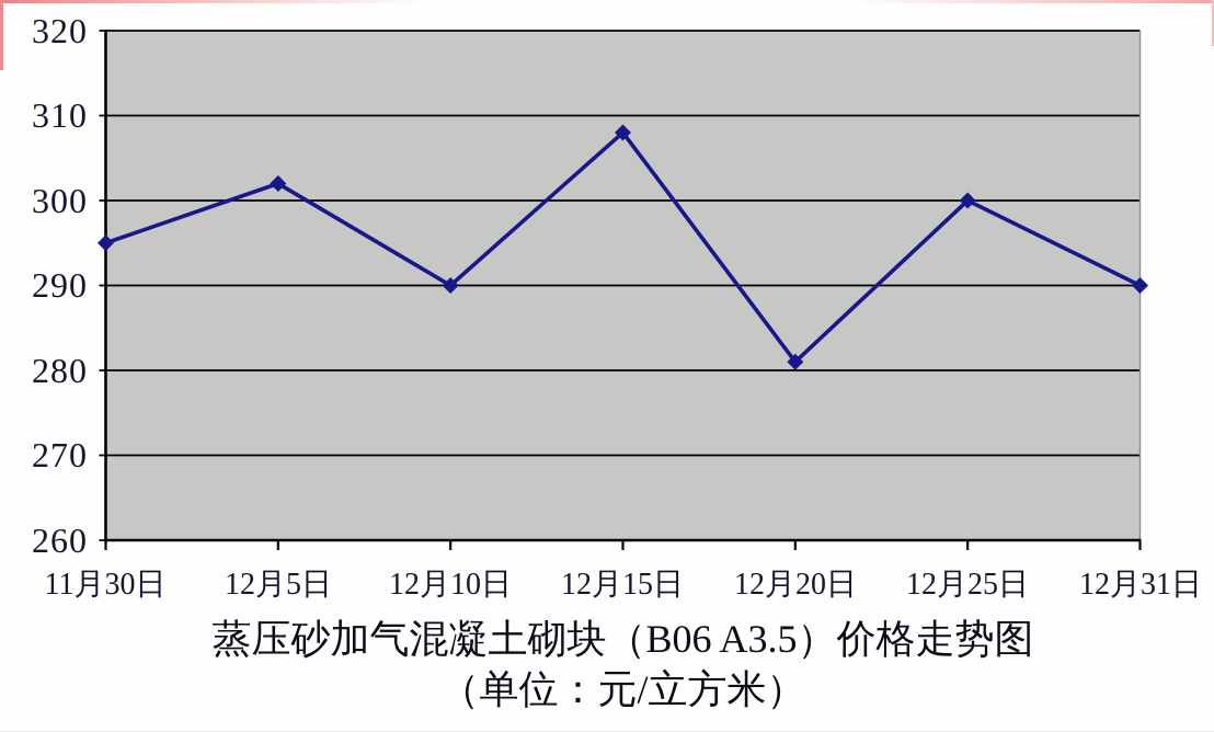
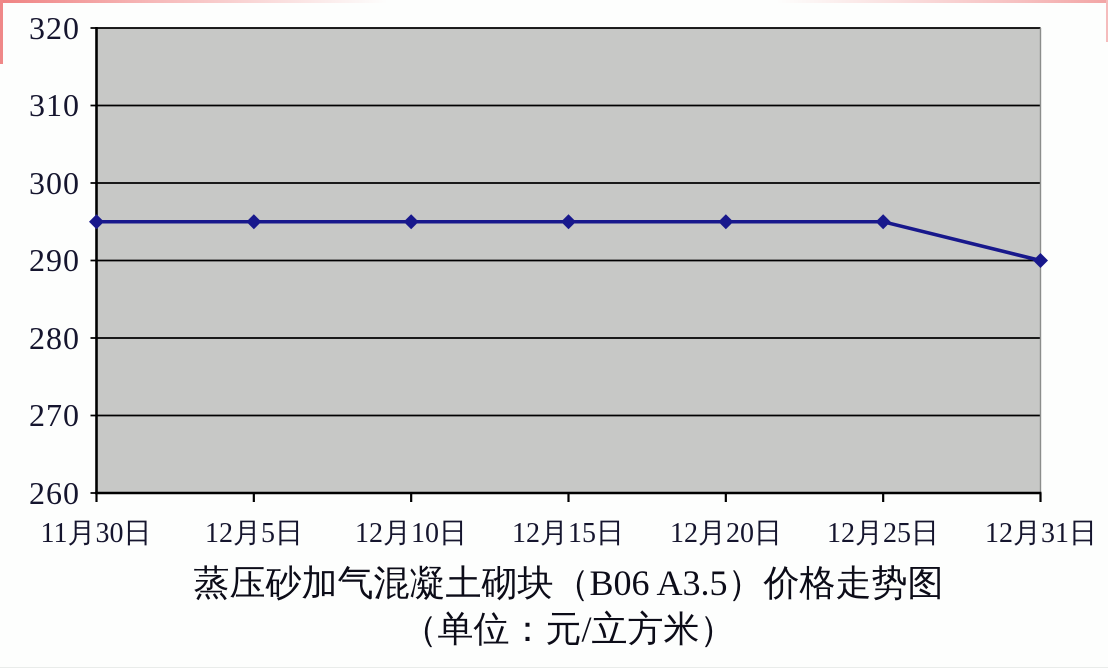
12月5日: 302 -> 295
12月10日: 290 -> 295
12月15日: 308 -> 295
12月20日: 281 -> 295
12月25日: 300 -> 295
